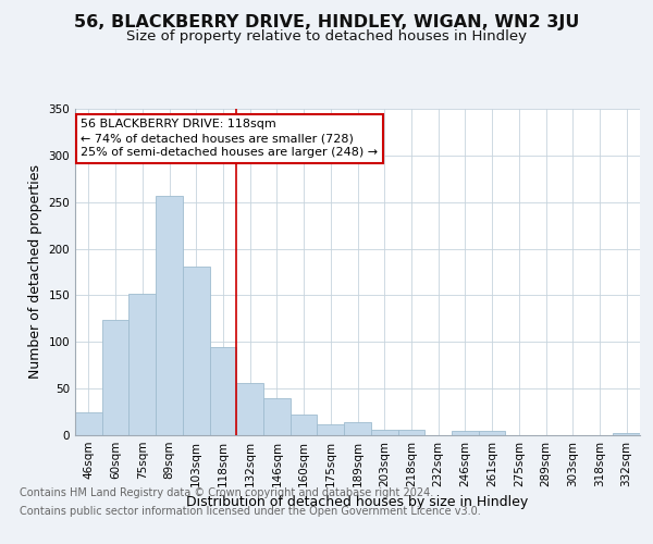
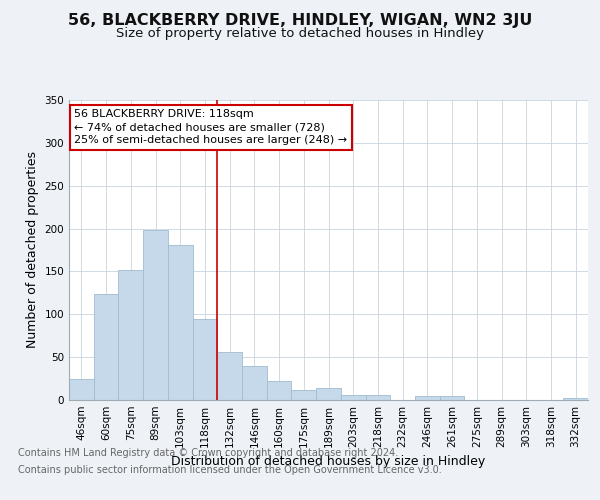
89sqm: 257 -> 198
